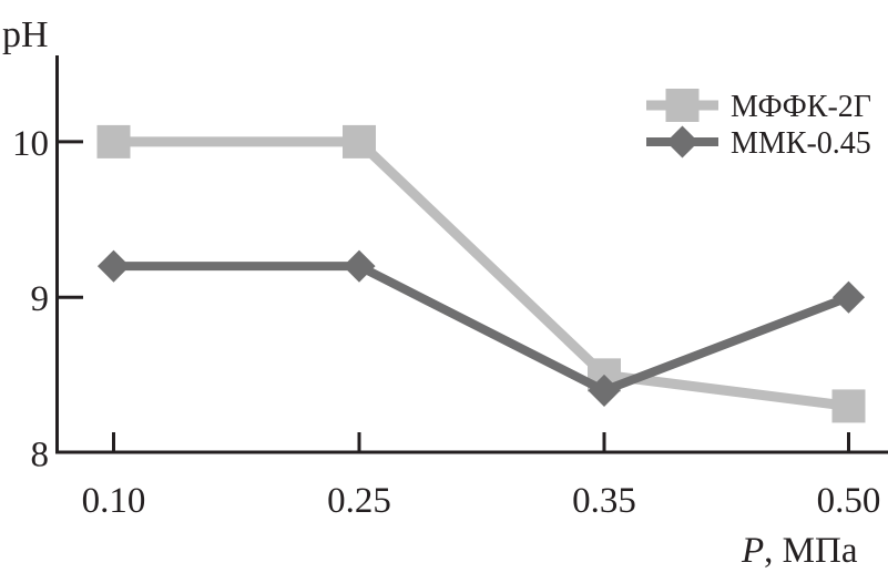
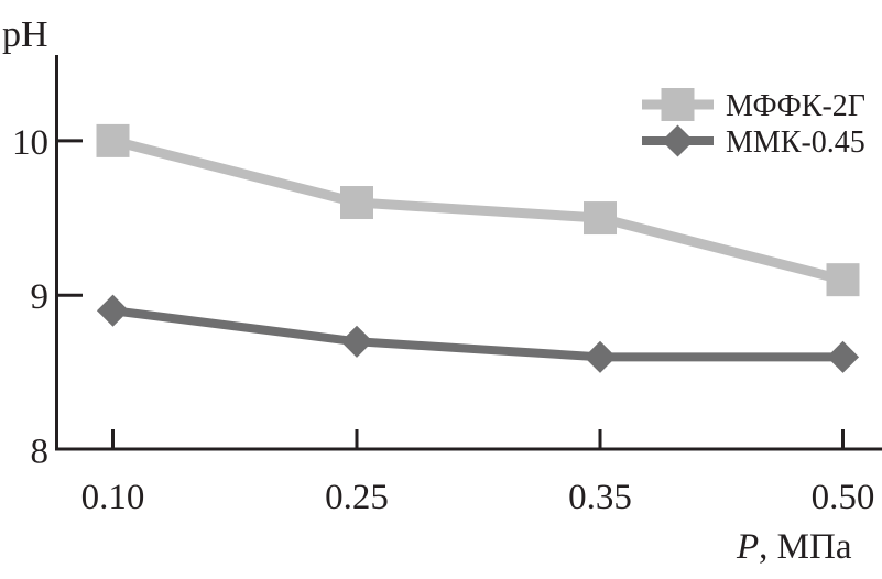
ММК-0.45/0.10: 9.2 -> 8.9
МФФК-2Г/0.25: 10.0 -> 9.6
ММК-0.45/0.25: 9.2 -> 8.7
МФФК-2Г/0.35: 8.5 -> 9.5
ММК-0.45/0.35: 8.4 -> 8.6
МФФК-2Г/0.50: 8.3 -> 9.1
ММК-0.45/0.50: 9.0 -> 8.6
